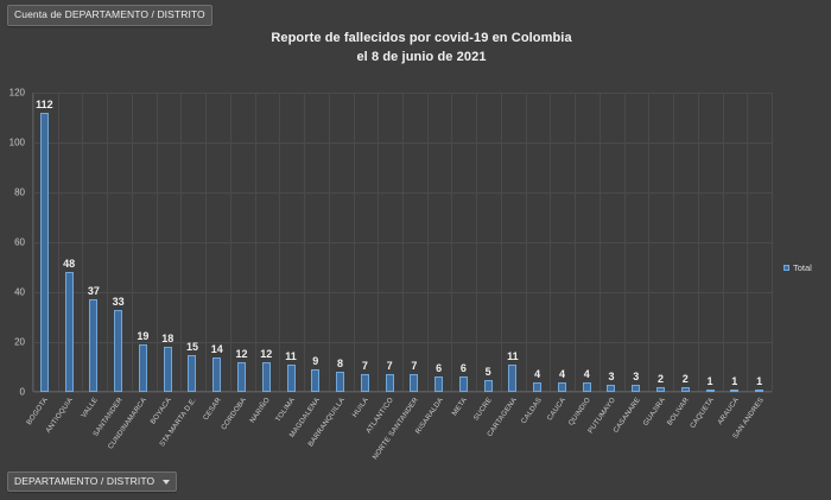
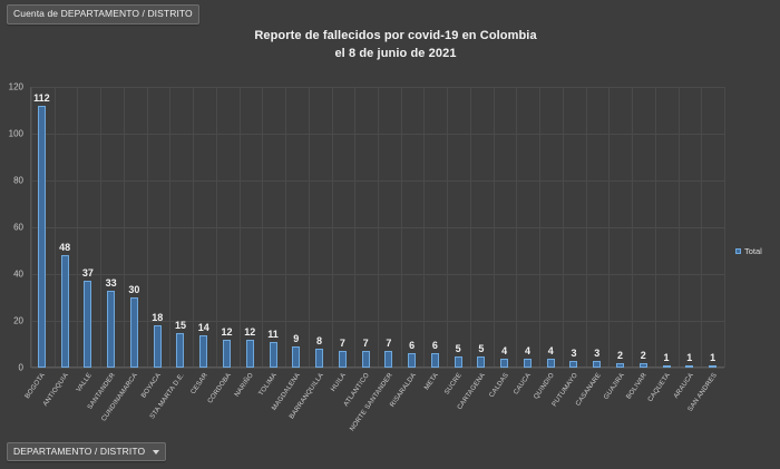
CUNDINAMARCA: 19 -> 30
CARTAGENA: 11 -> 5
